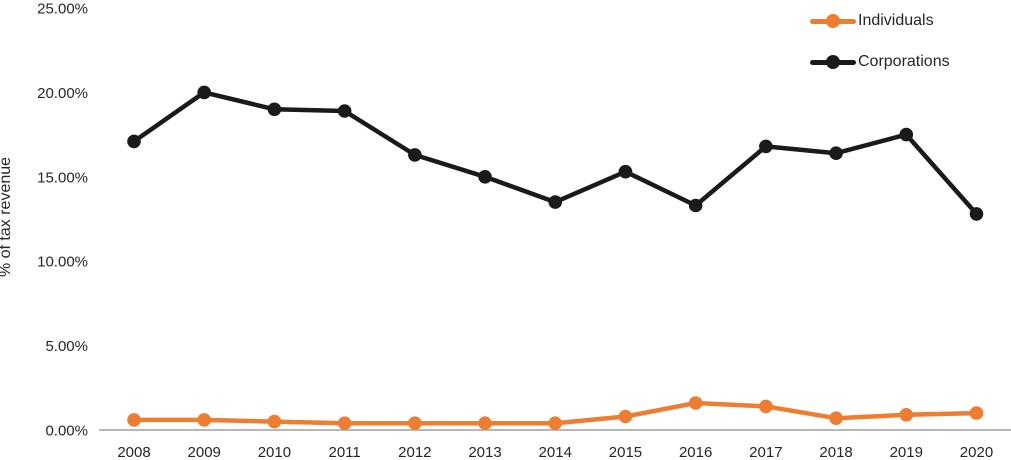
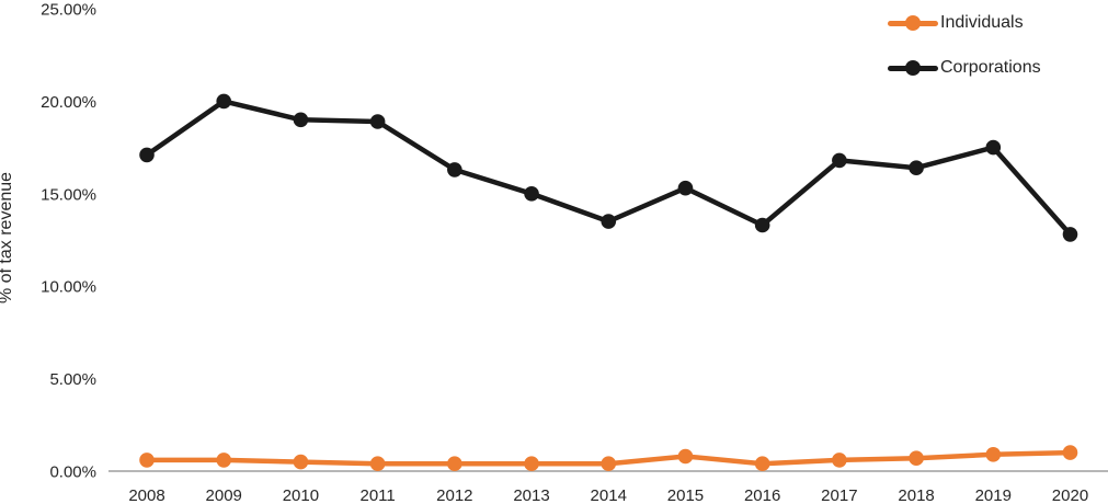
Individuals/2016: 1.6% -> 0.4%
Individuals/2017: 1.4% -> 0.6%
